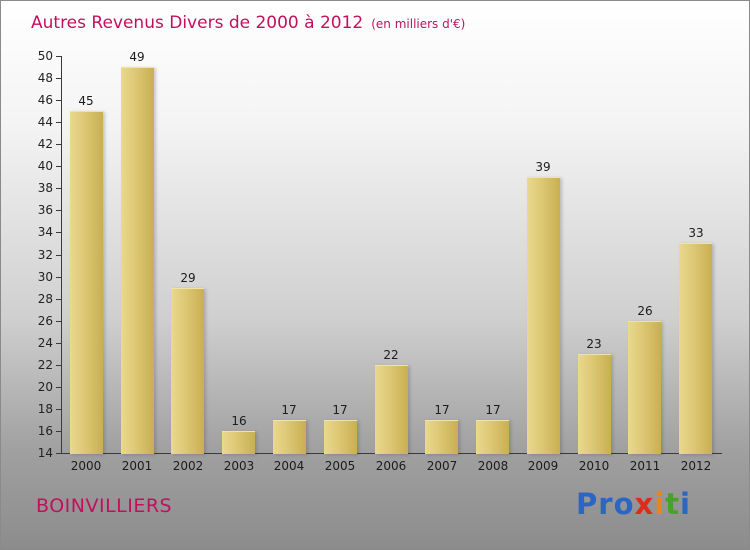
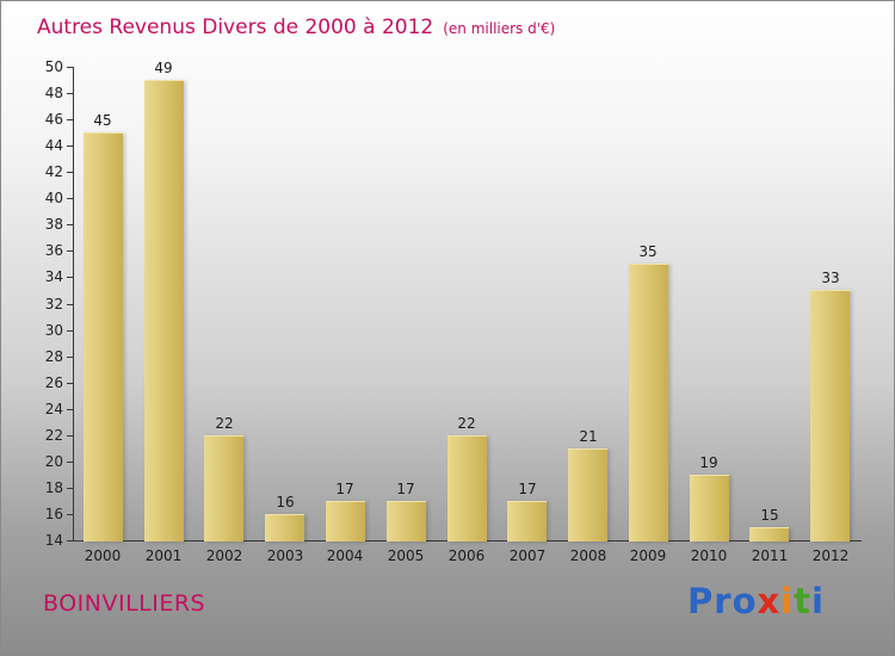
2002: 29 -> 22
2008: 17 -> 21
2009: 39 -> 35
2010: 23 -> 19
2011: 26 -> 15
